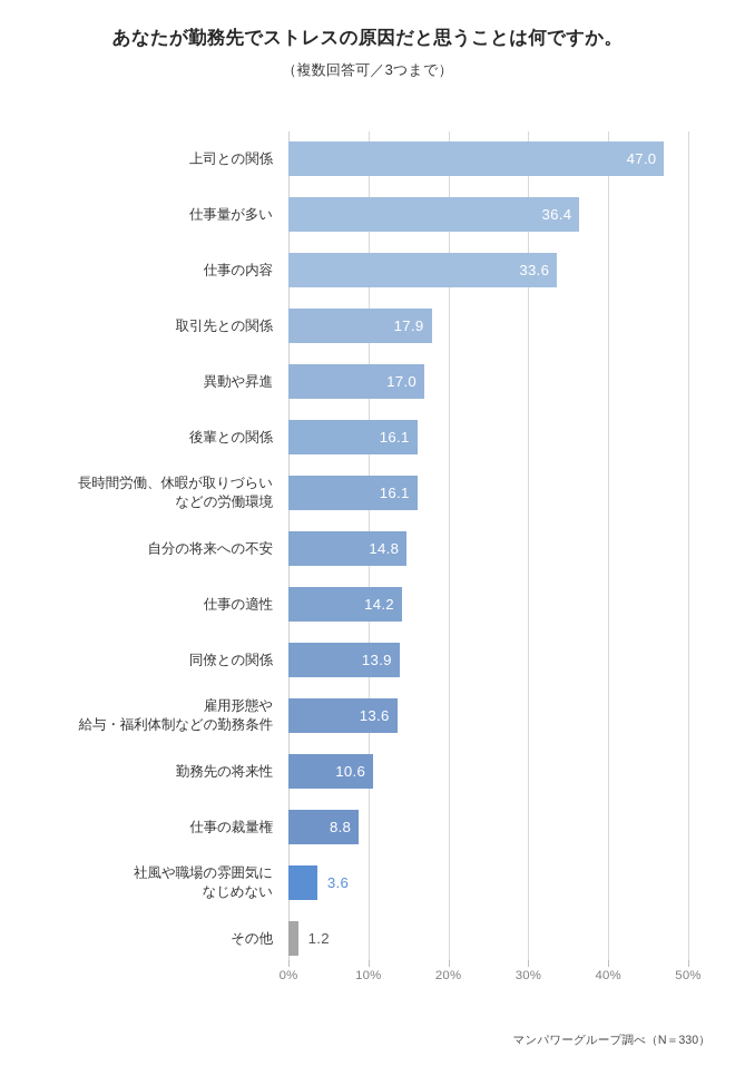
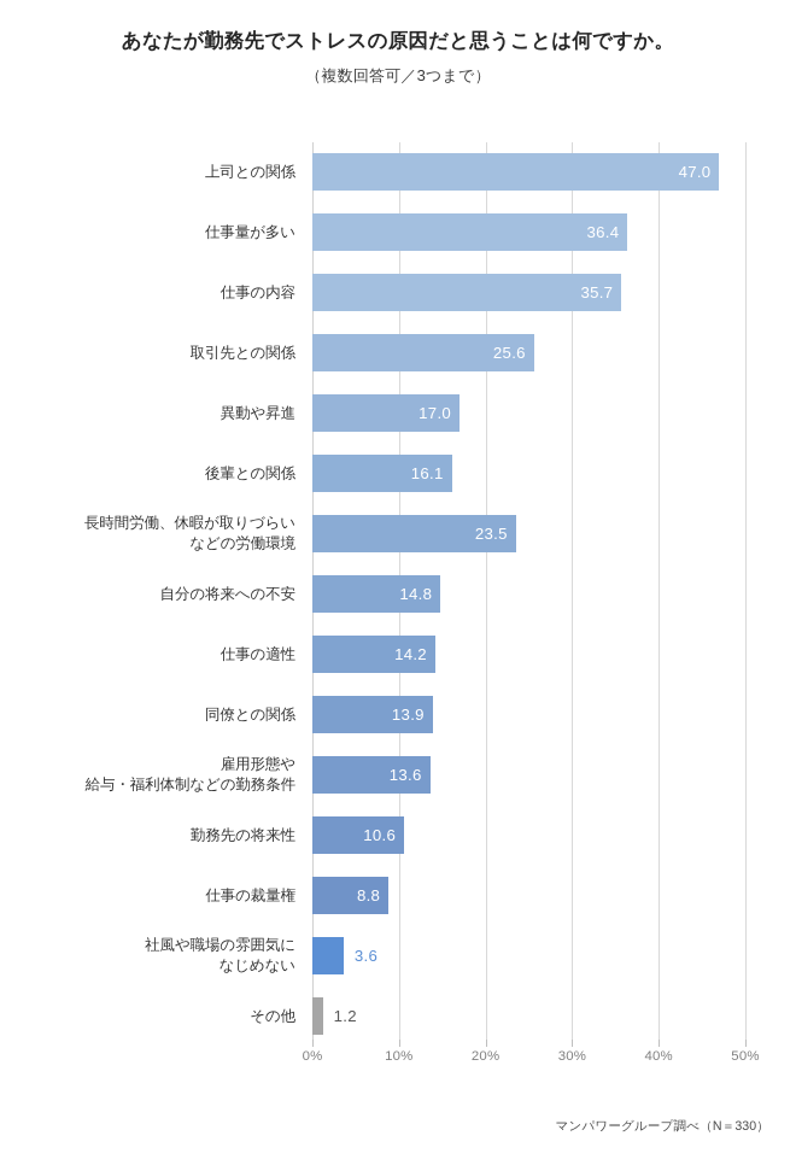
仕事の内容: 33.6 -> 35.7
取引先との関係: 17.9 -> 25.6
長時間労働、休暇が取りづらい などの労働環境: 16.1 -> 23.5
